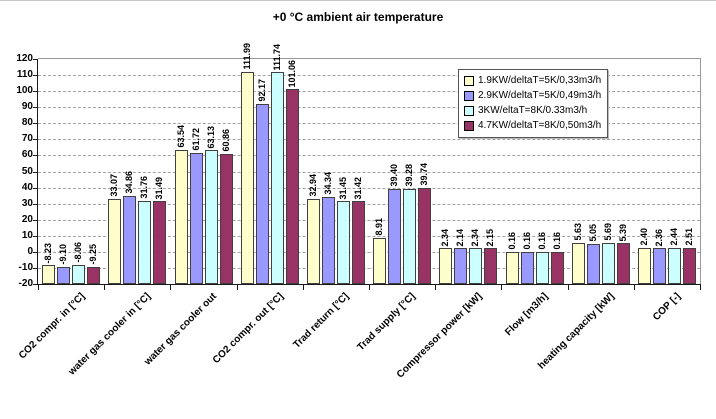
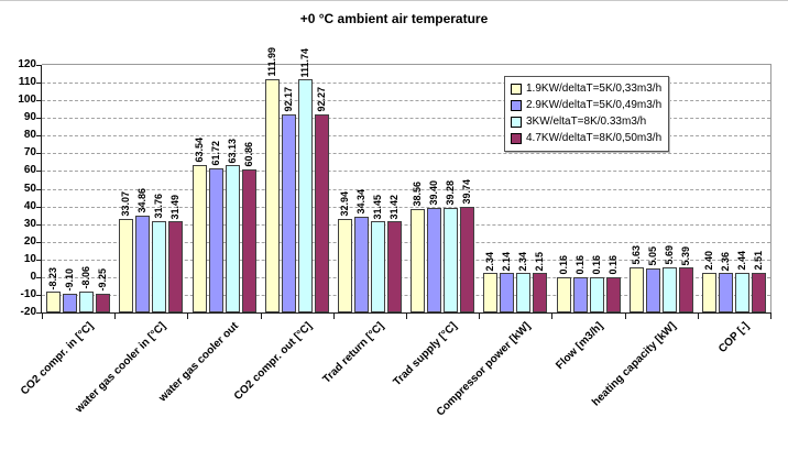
4.7KW/deltaT=8K/0,50m3/h/CO2 compr. out [°C]: 101.06 -> 92.27
1.9KW/deltaT=5K/0,33m3/h/Trad supply [°C]: 8.91 -> 38.56
